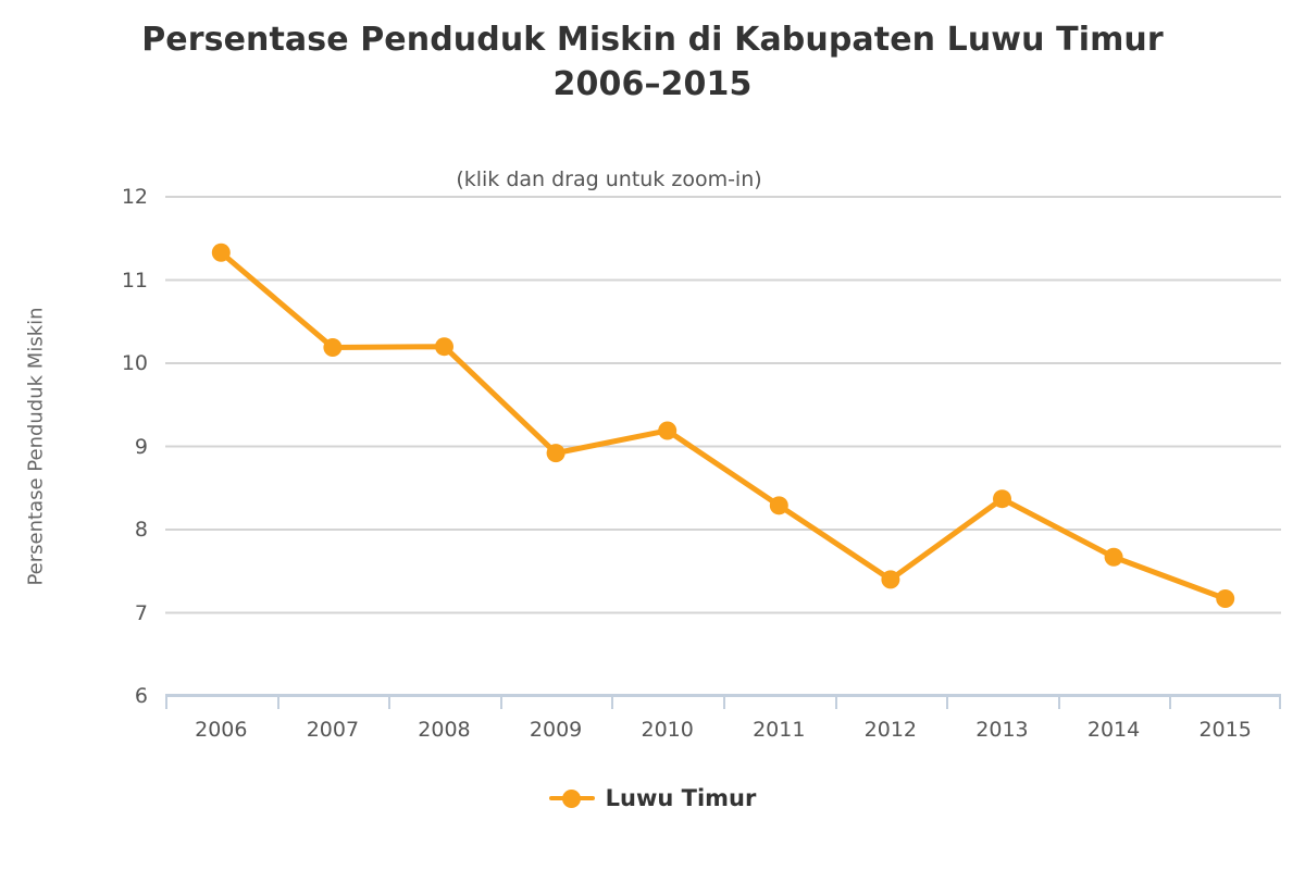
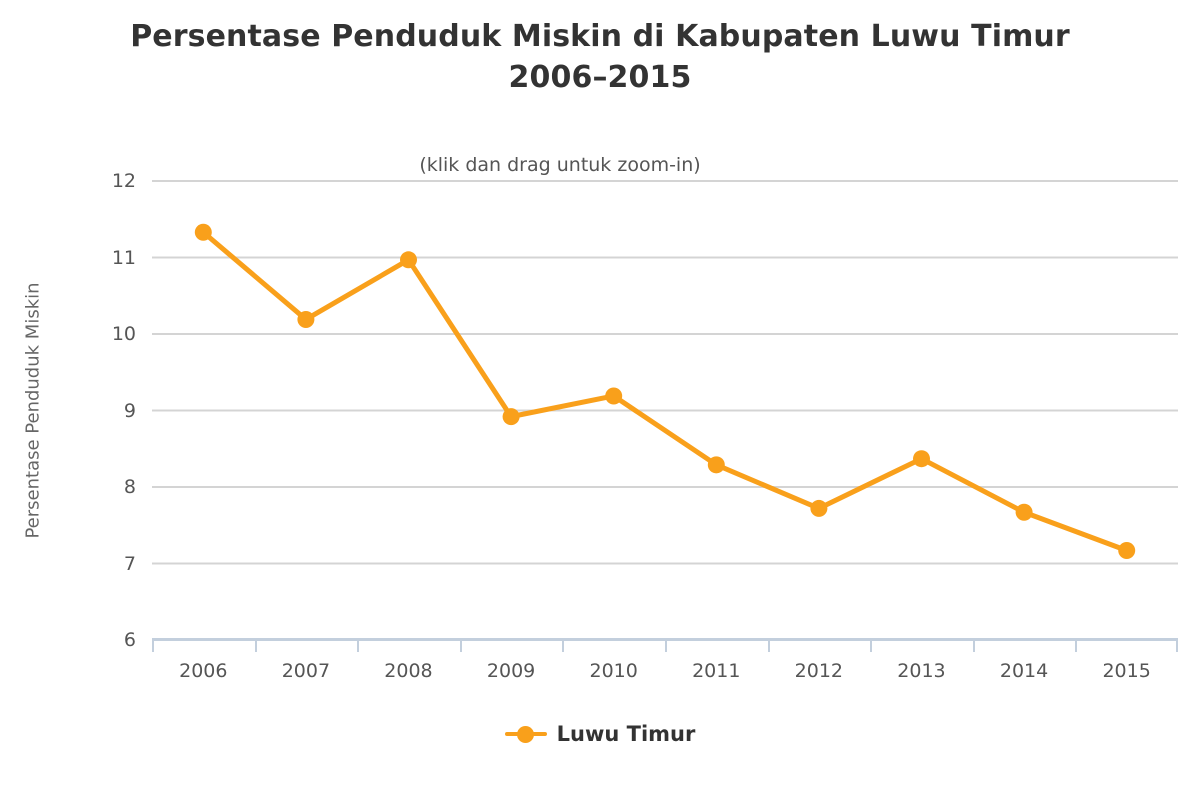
2008: 10.2 -> 11.0
2012: 7.4 -> 7.7
